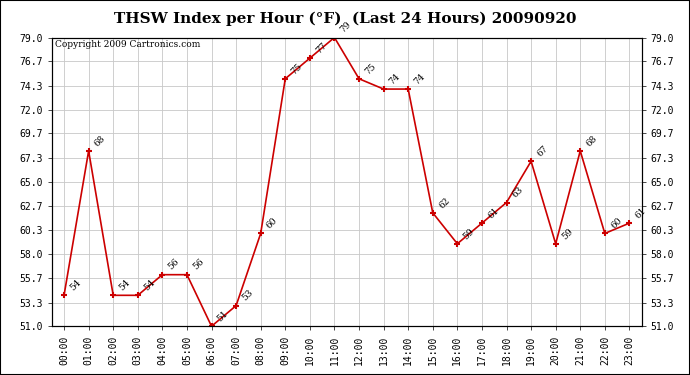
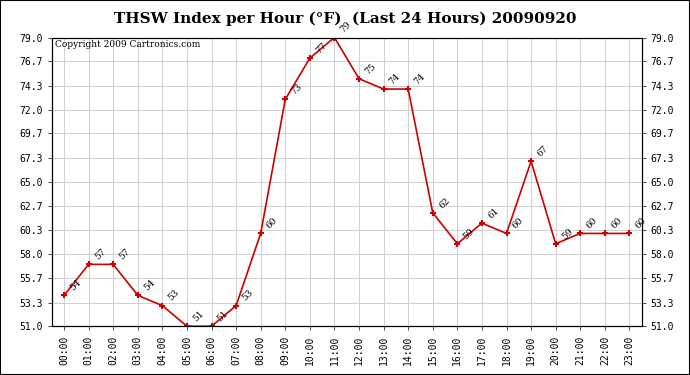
01:00: 68 -> 57
02:00: 54 -> 57
04:00: 56 -> 53
05:00: 56 -> 51
09:00: 75 -> 73
18:00: 63 -> 60
21:00: 68 -> 60
23:00: 61 -> 60
